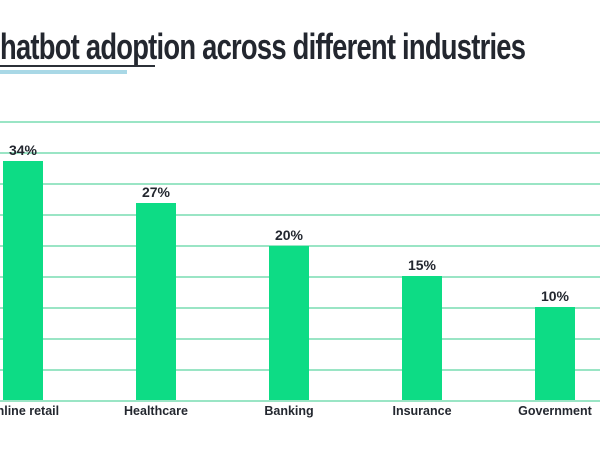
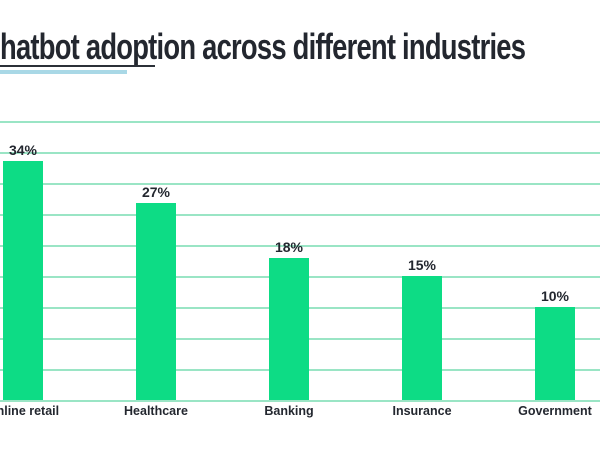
Banking: 20% -> 18%
